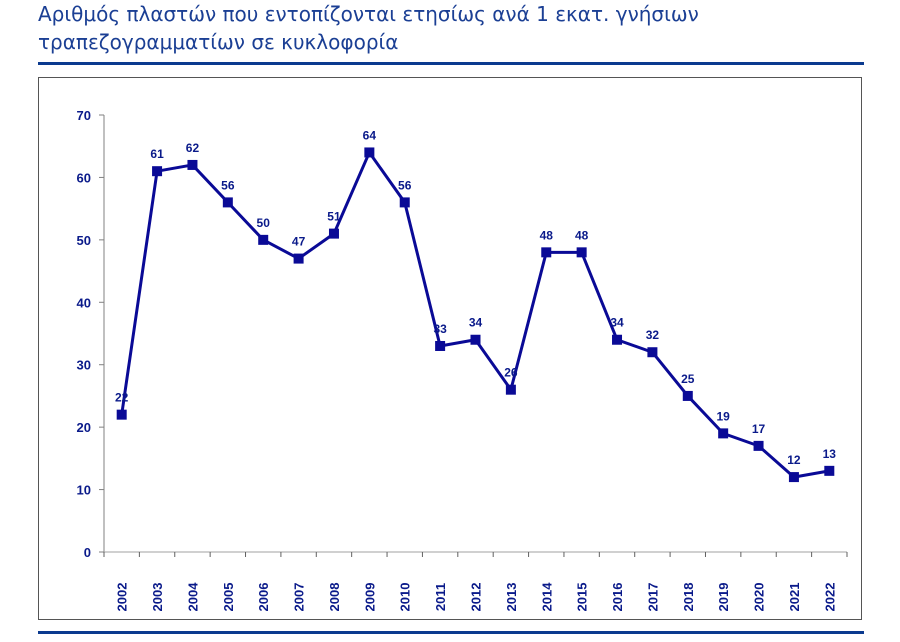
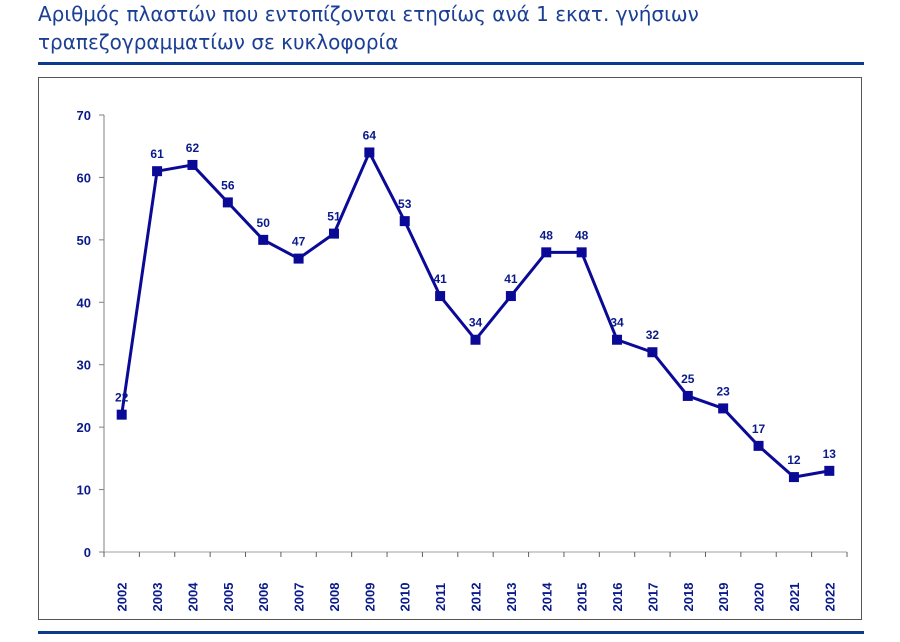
2010: 56 -> 53
2011: 33 -> 41
2013: 26 -> 41
2019: 19 -> 23
